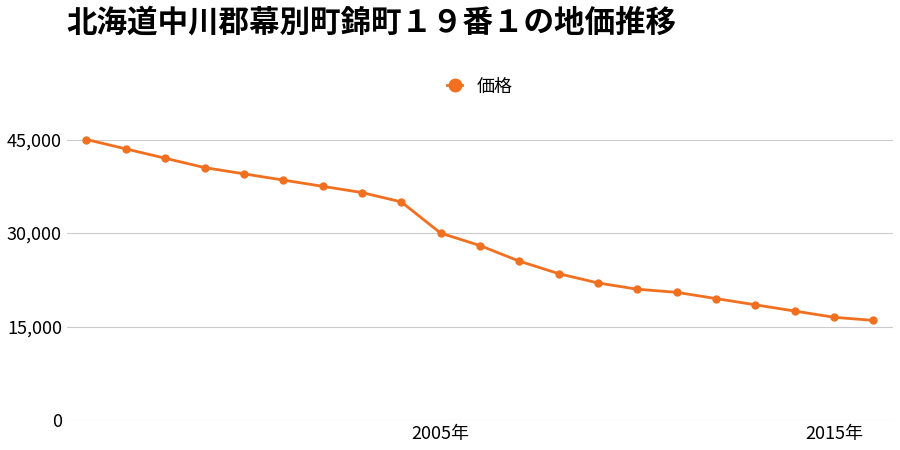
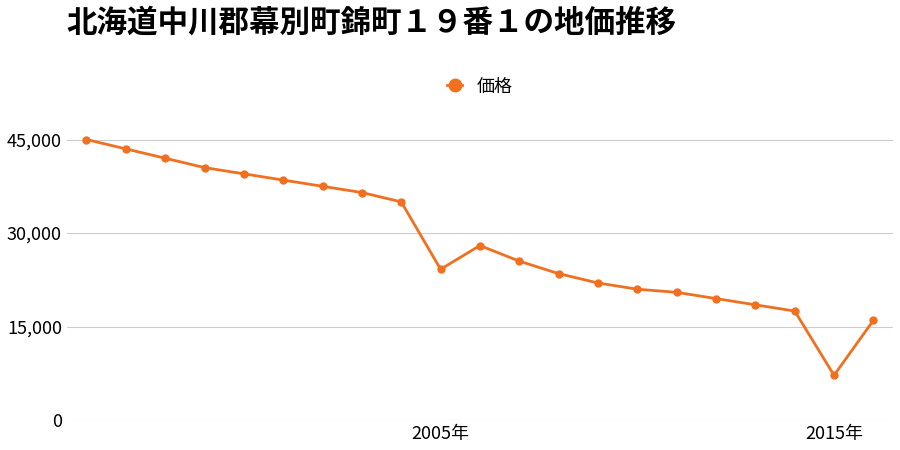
2005年: 30,000 -> 24,200
2015年: 16,500 -> 7,200
